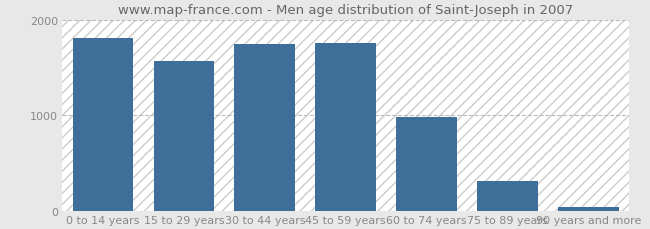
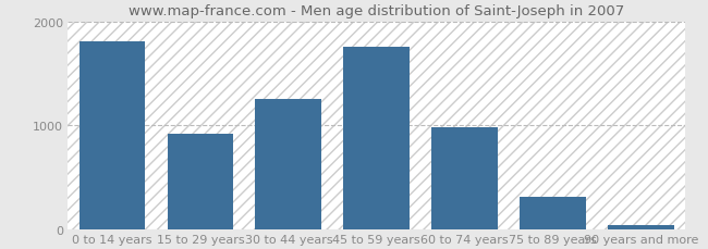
15 to 29 years: 1570 -> 920
30 to 44 years: 1740 -> 1260
